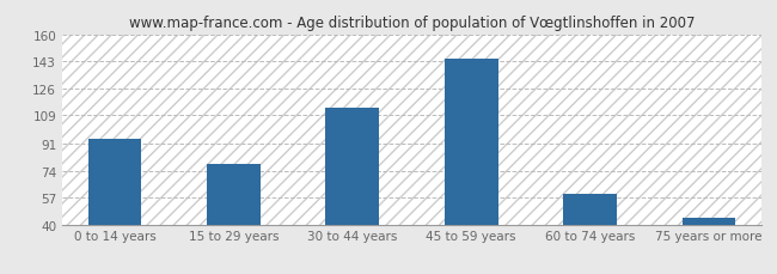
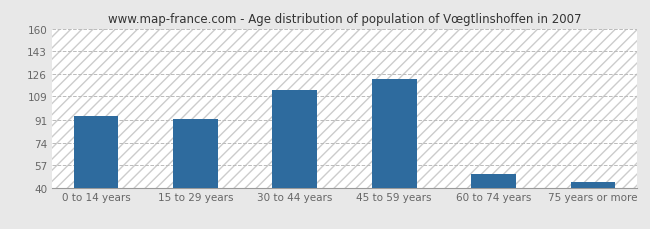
15 to 29 years: 78 -> 92
45 to 59 years: 145 -> 122
60 to 74 years: 59 -> 50
